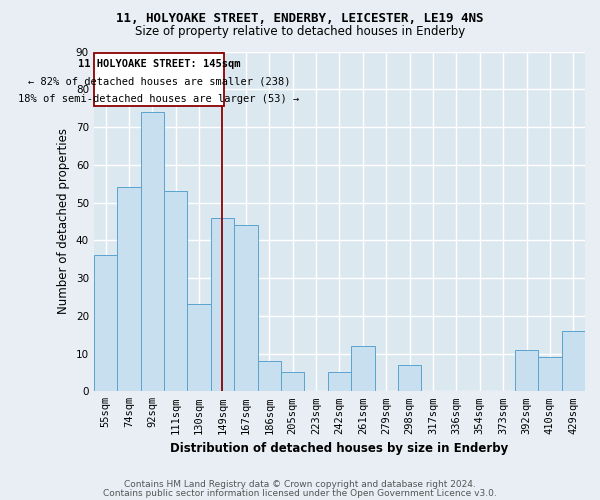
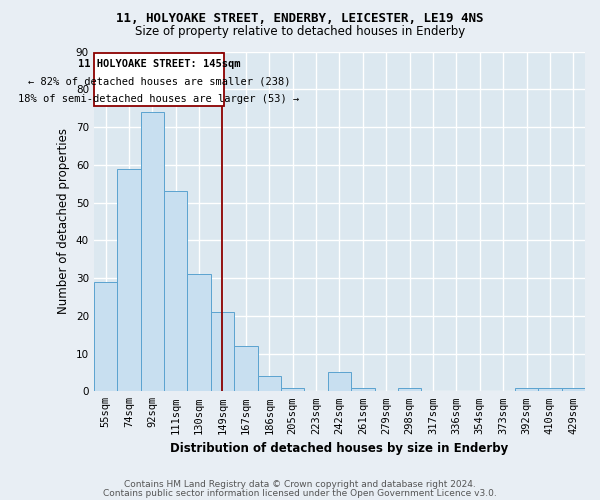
55sqm: 36 -> 29
74sqm: 54 -> 59
130sqm: 23 -> 31
149sqm: 46 -> 21
167sqm: 44 -> 12
186sqm: 8 -> 4
205sqm: 5 -> 1
261sqm: 12 -> 1
298sqm: 7 -> 1
392sqm: 11 -> 1
410sqm: 9 -> 1
429sqm: 16 -> 1
